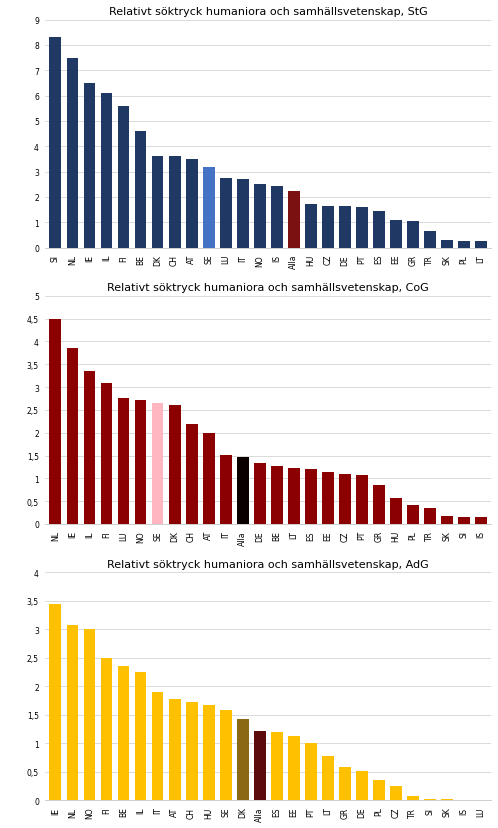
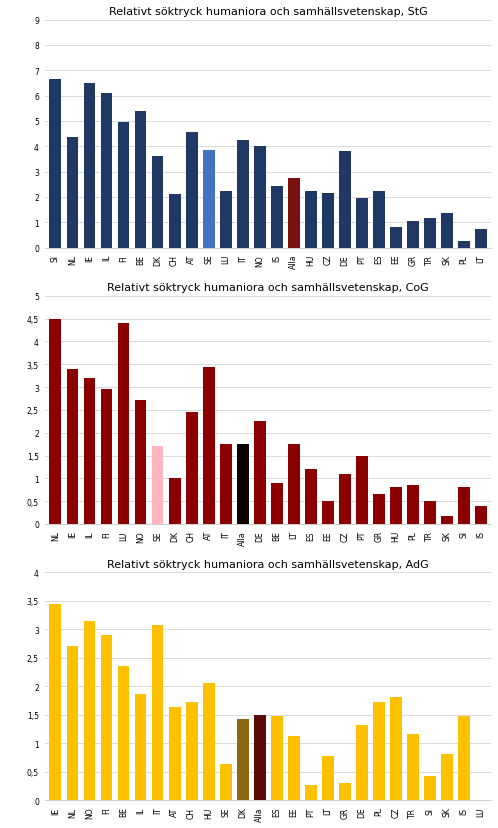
Relativt söktryck humaniora och samhällsvetenskap, StG/SI: 8.30 -> 6.65
Relativt söktryck humaniora och samhällsvetenskap, StG/NL: 7.50 -> 4.35
Relativt söktryck humaniora och samhällsvetenskap, StG/FI: 5.60 -> 4.95
Relativt söktryck humaniora och samhällsvetenskap, StG/BE: 4.60 -> 5.40
Relativt söktryck humaniora och samhällsvetenskap, StG/CH: 3.60 -> 2.10
Relativt söktryck humaniora och samhällsvetenskap, StG/AT: 3.50 -> 4.55
Relativt söktryck humaniora och samhällsvetenskap, StG/SE: 3.20 -> 3.85
Relativt söktryck humaniora och samhällsvetenskap, StG/LU: 2.75 -> 2.25
Relativt söktryck humaniora och samhällsvetenskap, StG/IT: 2.70 -> 4.25
Relativt söktryck humaniora och samhällsvetenskap, StG/NO: 2.50 -> 4.00
Relativt söktryck humaniora och samhällsvetenskap, StG/Alla: 2.25 -> 2.75
Relativt söktryck humaniora och samhällsvetenskap, StG/HU: 1.72 -> 2.25
Relativt söktryck humaniora och samhällsvetenskap, StG/CZ: 1.65 -> 2.15
Relativt söktryck humaniora och samhällsvetenskap, StG/DE: 1.63 -> 3.80
Relativt söktryck humaniora och samhällsvetenskap, StG/PT: 1.60 -> 1.95
Relativt söktryck humaniora och samhällsvetenskap, StG/ES: 1.45 -> 2.25
Relativt söktryck humaniora och samhällsvetenskap, StG/EE: 1.10 -> 0.80
Relativt söktryck humaniora och samhällsvetenskap, StG/TR: 0.65 -> 1.15
Relativt söktryck humaniora och samhällsvetenskap, StG/SK: 0.30 -> 1.35
Relativt söktryck humaniora och samhällsvetenskap, StG/LT: 0.25 -> 0.75
Relativt söktryck humaniora och samhällsvetenskap, CoG/IE: 3,85 -> 3,40
Relativt söktryck humaniora och samhällsvetenskap, CoG/IL: 3,35 -> 3,20
Relativt söktryck humaniora och samhällsvetenskap, CoG/FI: 3,10 -> 2,95
Relativt söktryck humaniora och samhällsvetenskap, CoG/LU: 2,75 -> 4,40
Relativt söktryck humaniora och samhällsvetenskap, CoG/SE: 2,65 -> 1,70
Relativt söktryck humaniora och samhällsvetenskap, CoG/DK: 2,60 -> 1,00
Relativt söktryck humaniora och samhällsvetenskap, CoG/CH: 2,20 -> 2,45
Relativt söktryck humaniora och samhällsvetenskap, CoG/AT: 2,00 -> 3,45
Relativt söktryck humaniora och samhällsvetenskap, CoG/IT: 1,52 -> 1,75
Relativt söktryck humaniora och samhällsvetenskap, CoG/Alla: 1,47 -> 1,75
Relativt söktryck humaniora och samhällsvetenskap, CoG/DE: 1,33 -> 2,25
Relativt söktryck humaniora och samhällsvetenskap, CoG/BE: 1,28 -> 0,90
Relativt söktryck humaniora och samhällsvetenskap, CoG/LT: 1,22 -> 1,75
Relativt söktryck humaniora och samhällsvetenskap, CoG/EE: 1,15 -> 0,50
Relativt söktryck humaniora och samhällsvetenskap, CoG/PT: 1,08 -> 1,50
Relativt söktryck humaniora och samhällsvetenskap, CoG/GR: 0,85 -> 0,65
Relativt söktryck humaniora och samhällsvetenskap, CoG/HU: 0,57 -> 0,80
Relativt söktryck humaniora och samhällsvetenskap, CoG/PL: 0,42 -> 0,85
Relativt söktryck humaniora och samhällsvetenskap, CoG/TR: 0,35 -> 0,50
Relativt söktryck humaniora och samhällsvetenskap, CoG/SI: 0,15 -> 0,80
Relativt söktryck humaniora och samhällsvetenskap, CoG/IS: 0,15 -> 0,40
Relativt söktryck humaniora och samhällsvetenskap, AdG/NL: 3,08 -> 2,70
Relativt söktryck humaniora och samhällsvetenskap, AdG/NO: 3,00 -> 3,14
Relativt söktryck humaniora och samhällsvetenskap, AdG/FI: 2,50 -> 2,90
Relativt söktryck humaniora och samhällsvetenskap, AdG/IL: 2,25 -> 1,86
Relativt söktryck humaniora och samhällsvetenskap, AdG/IT: 1,90 -> 3,08
Relativt söktryck humaniora och samhällsvetenskap, AdG/AT: 1,78 -> 1,64
Relativt söktryck humaniora och samhällsvetenskap, AdG/HU: 1,67 -> 2,06
Relativt söktryck humaniora och samhällsvetenskap, AdG/SE: 1,58 -> 0,64
Relativt söktryck humaniora och samhällsvetenskap, AdG/Alla: 1,22 -> 1,50
Relativt söktryck humaniora och samhällsvetenskap, AdG/ES: 1,20 -> 1,48
Relativt söktryck humaniora och samhällsvetenskap, AdG/PT: 1,00 -> 0,26
Relativt söktryck humaniora och samhällsvetenskap, AdG/GR: 0,58 -> 0,30
Relativt söktryck humaniora och samhällsvetenskap, AdG/DE: 0,52 -> 1,32
Relativt söktryck humaniora och samhällsvetenskap, AdG/PL: 0,35 -> 1,72
Relativt söktryck humaniora och samhällsvetenskap, AdG/CZ: 0,25 -> 1,82
Relativt söktryck humaniora och samhällsvetenskap, AdG/TR: 0,07 -> 1,16
Relativt söktryck humaniora och samhällsvetenskap, AdG/SI: 0,03 -> 0,42
Relativt söktryck humaniora och samhällsvetenskap, AdG/SK: 0,02 -> 0,82
Relativt söktryck humaniora och samhällsvetenskap, AdG/IS: 0,01 -> 1,48
